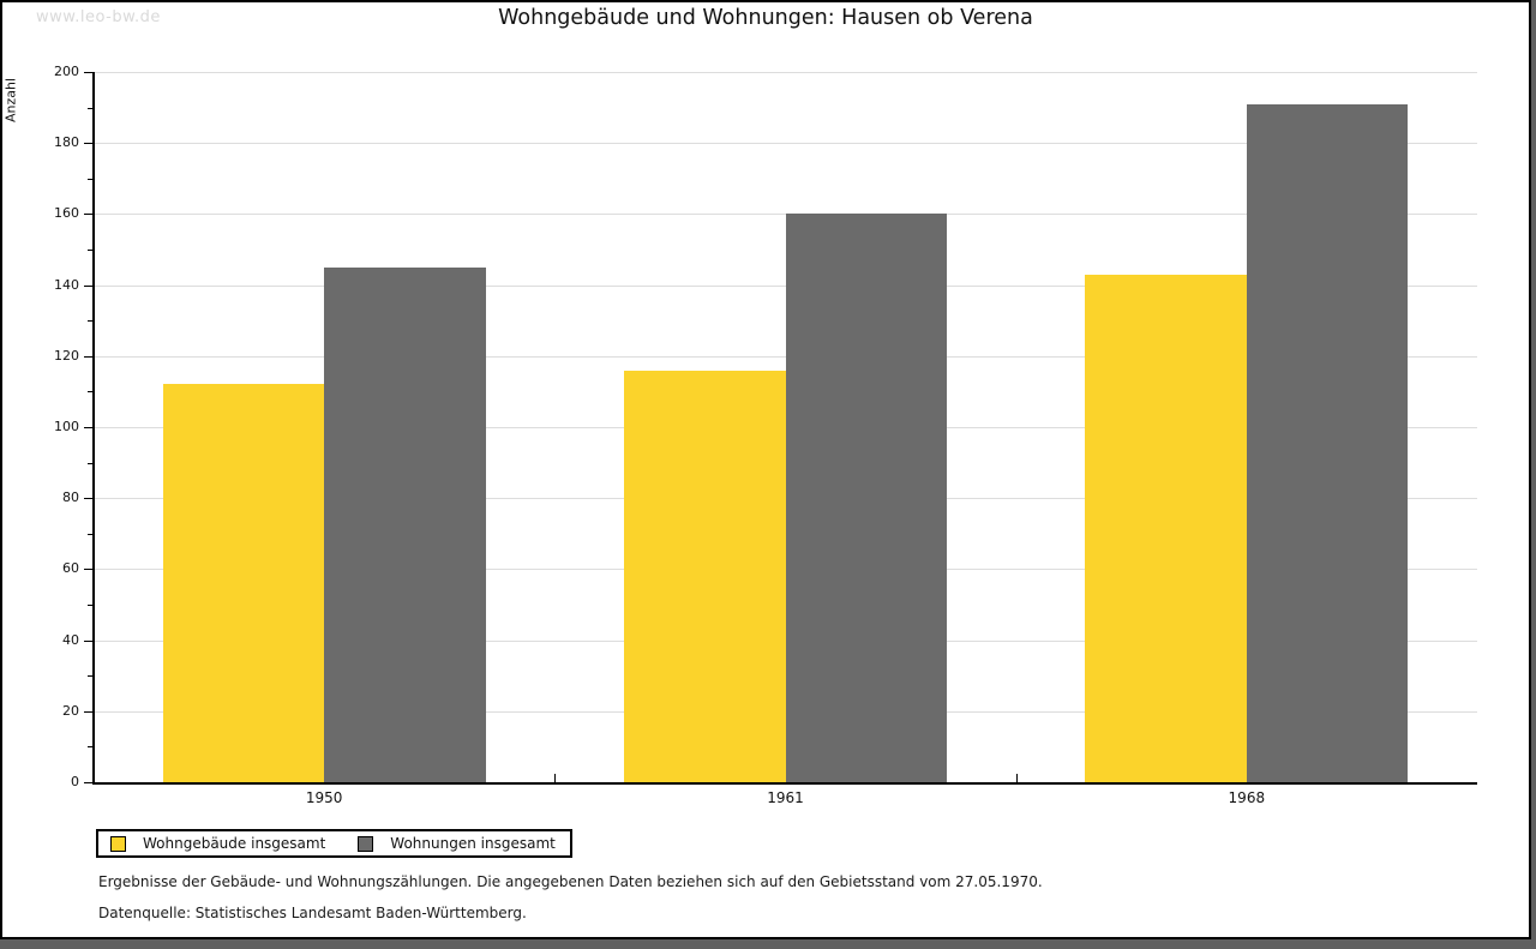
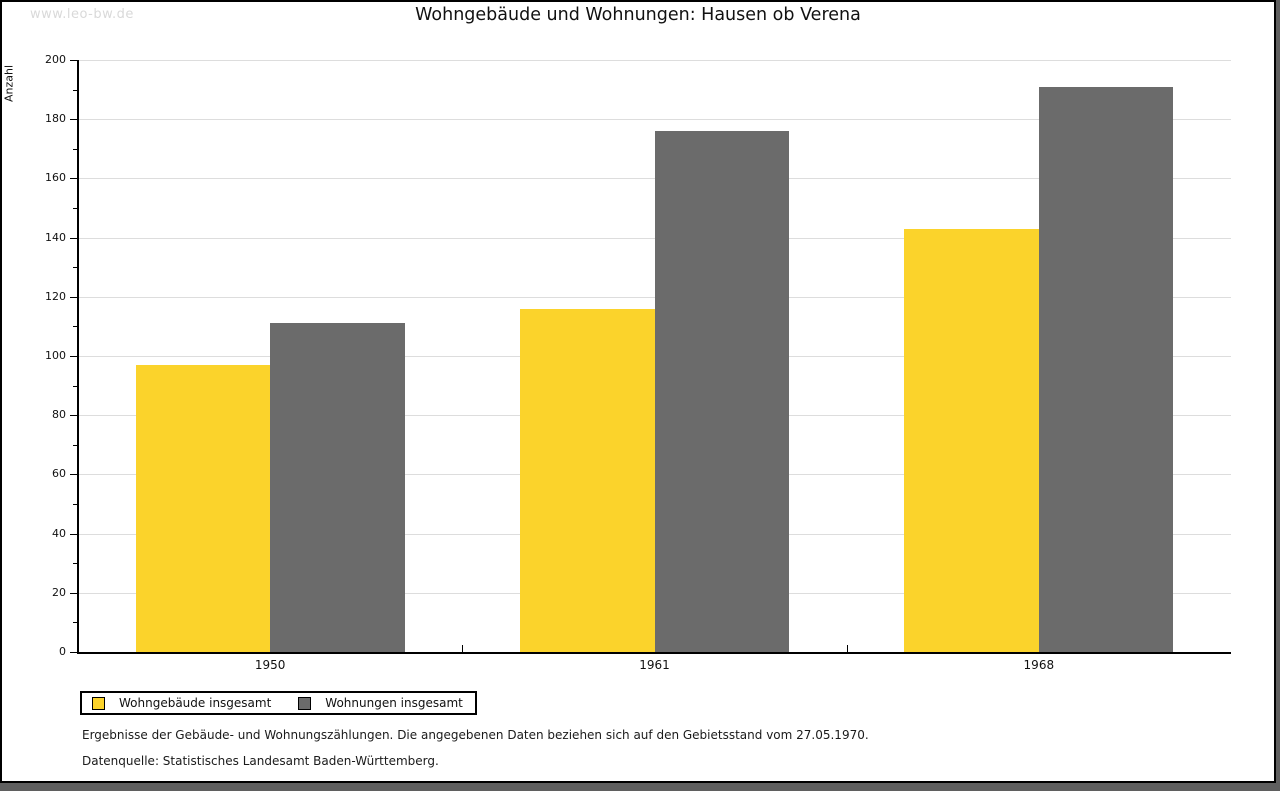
Wohngebäude insgesamt/1950: 112 -> 97
Wohnungen insgesamt/1950: 145 -> 111
Wohnungen insgesamt/1961: 160 -> 176
